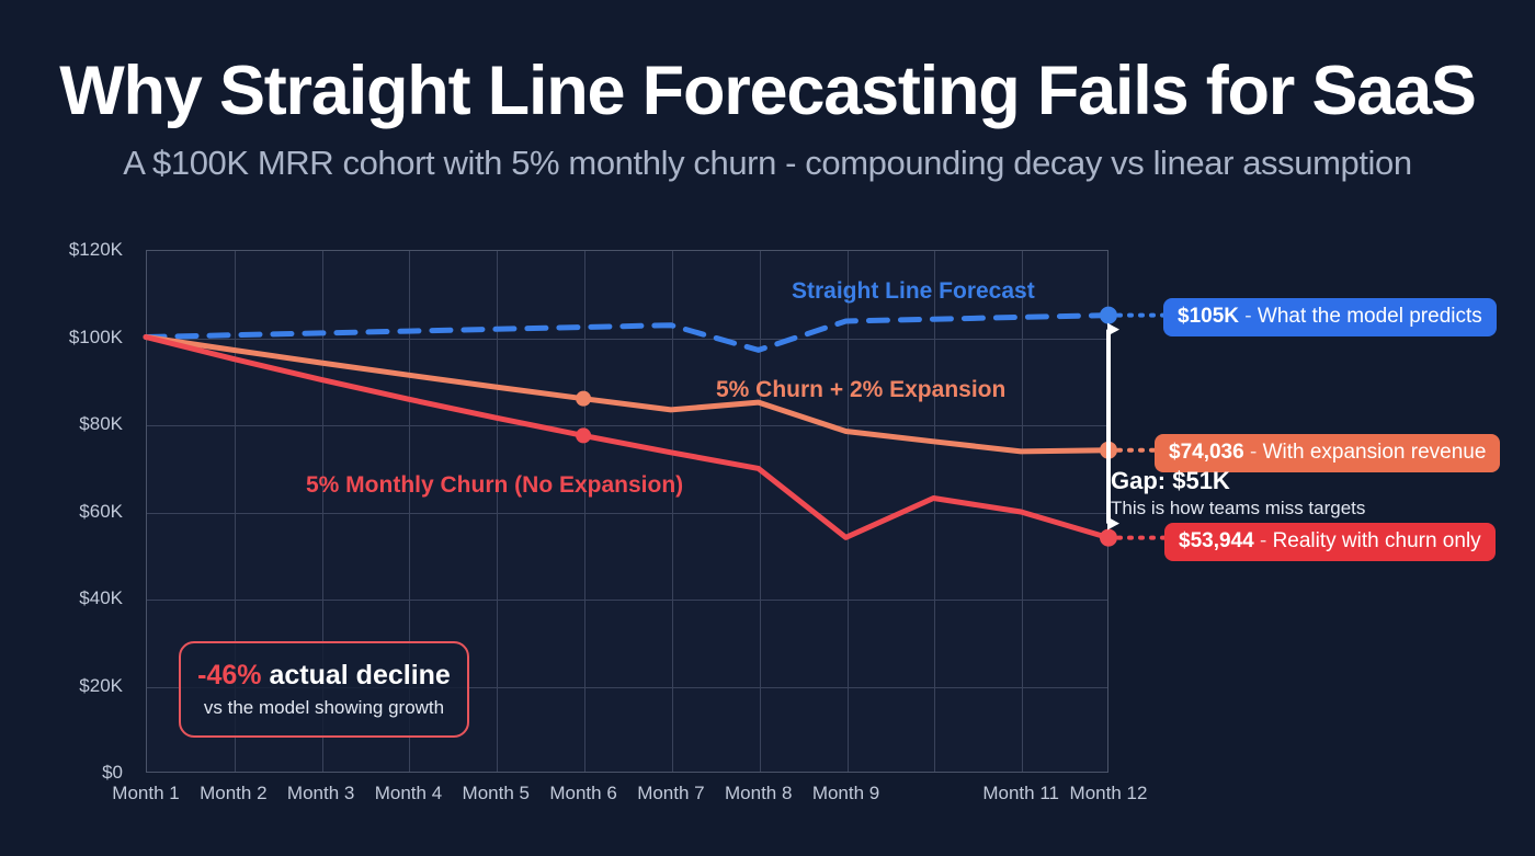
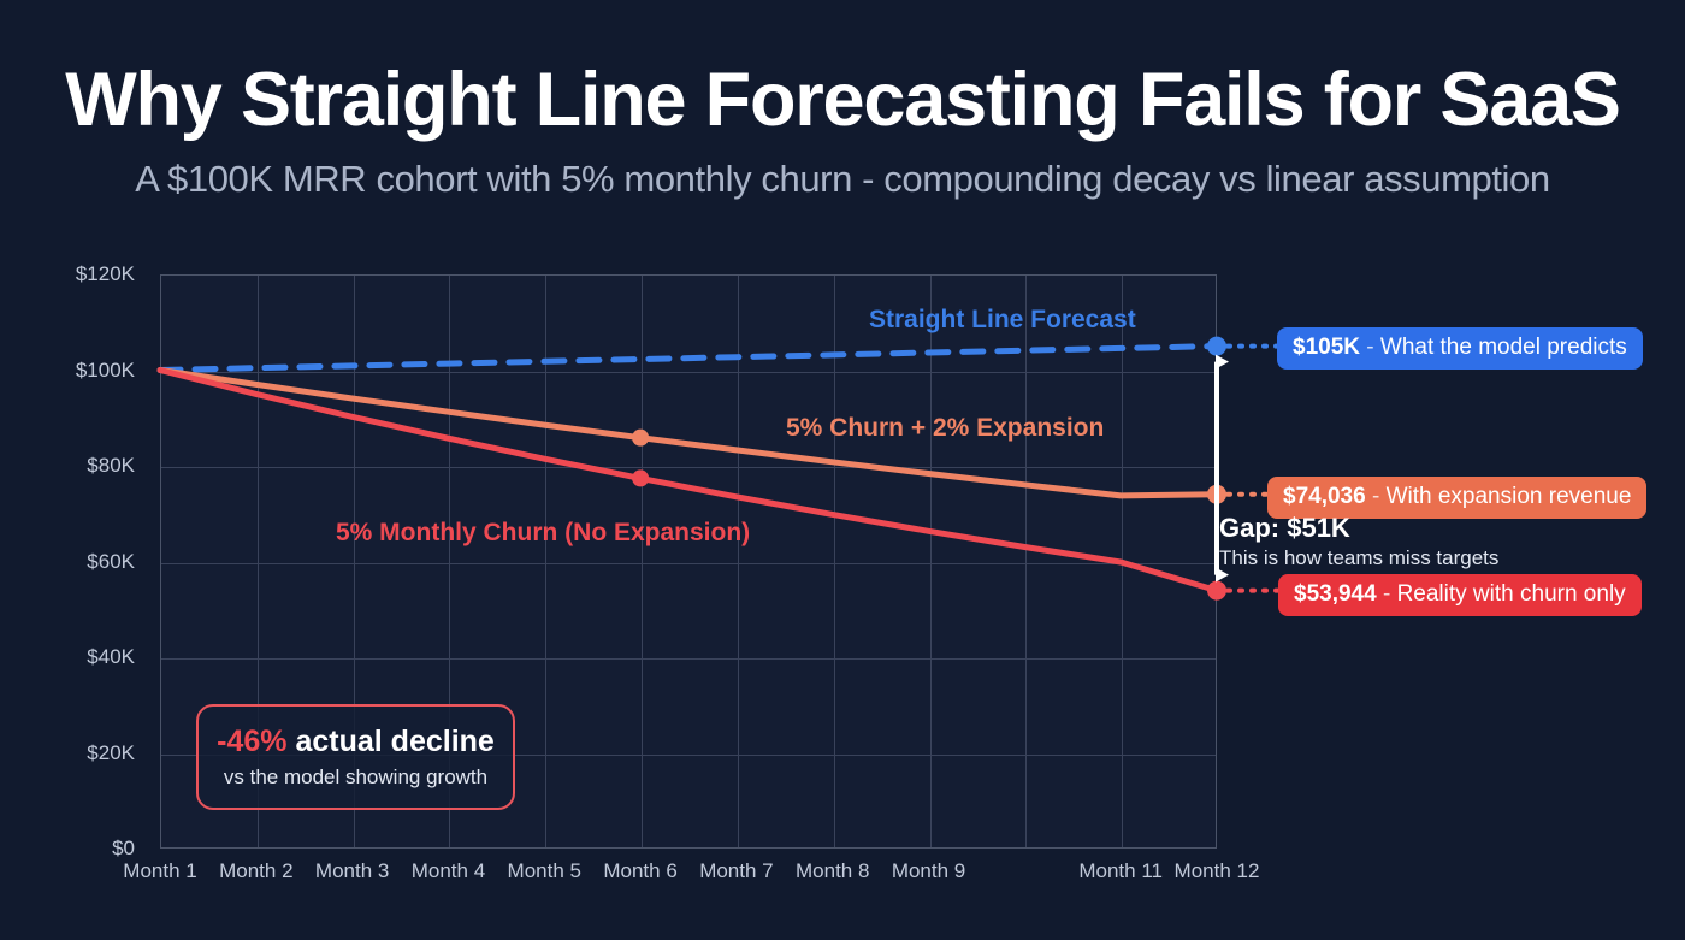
Straight Line Forecast/Month 8: $97K -> $103K
5% Churn + 2% Expansion/Month 8: $85K -> $81K
5% Monthly Churn (No Expansion)/Month 9: $54K -> $66K
